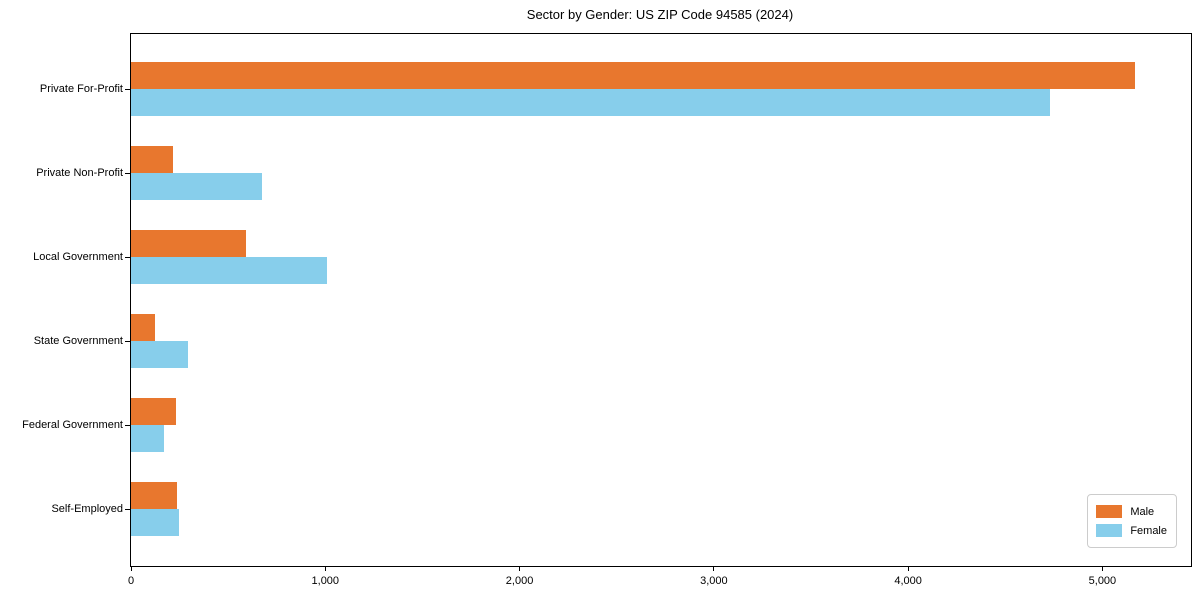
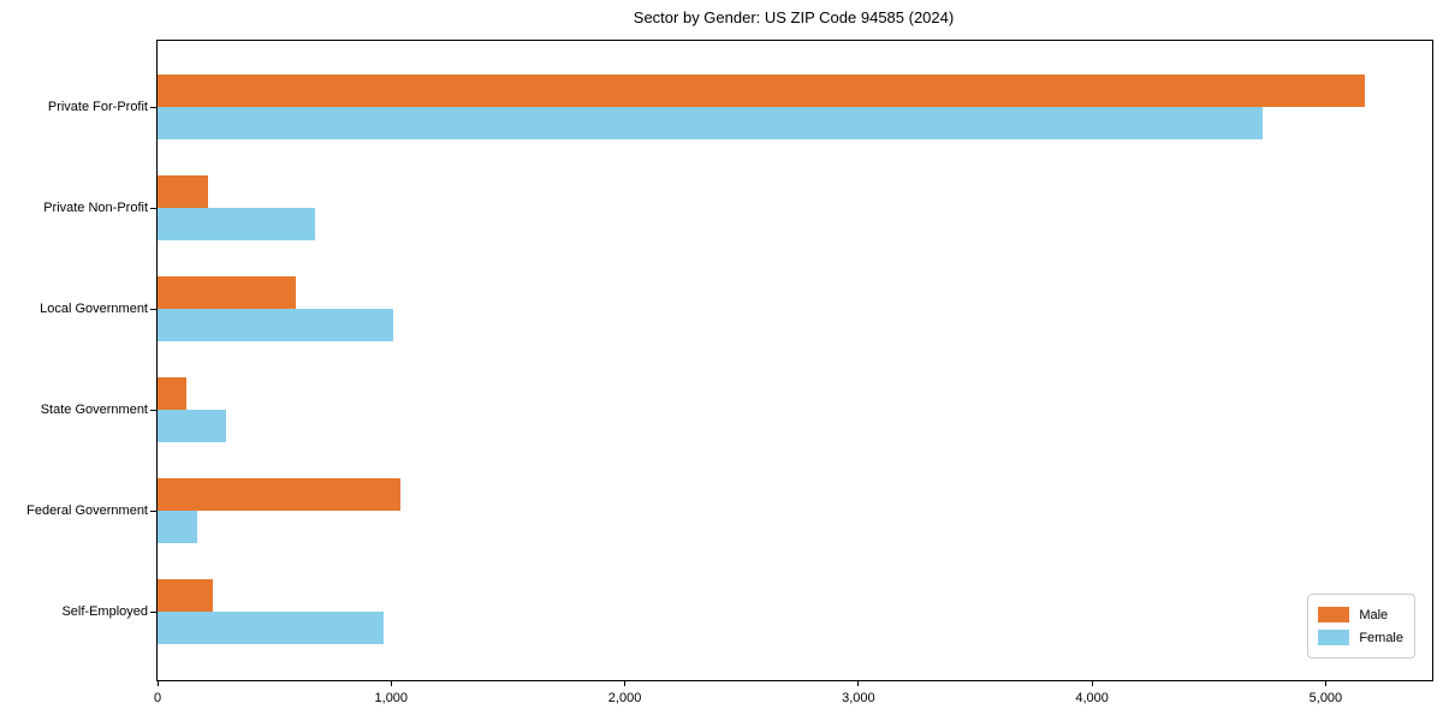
Male/Federal Government: 230 -> 1040
Female/Self-Employed: 240 -> 970
